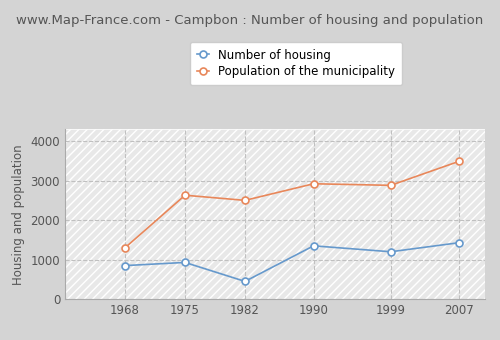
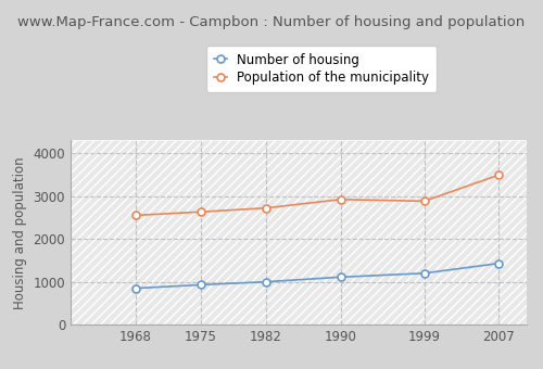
Population of the municipality/1968: 1300 -> 2550
Number of housing/1982: 450 -> 1000
Population of the municipality/1982: 2500 -> 2720
Number of housing/1990: 1350 -> 1110
